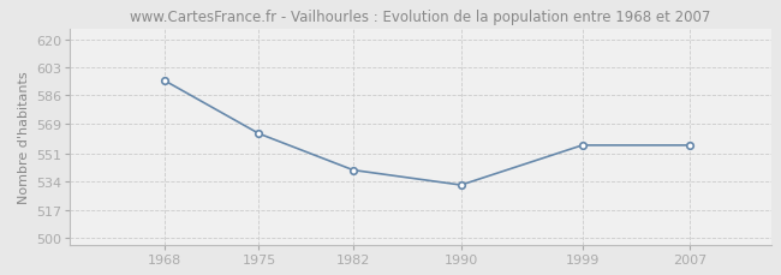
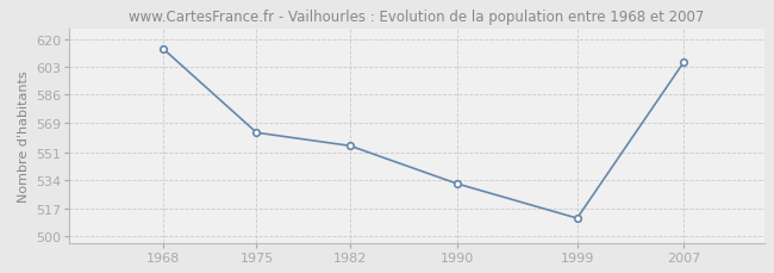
1968: 595 -> 614
1982: 541 -> 555
1999: 556 -> 511
2007: 556 -> 606
